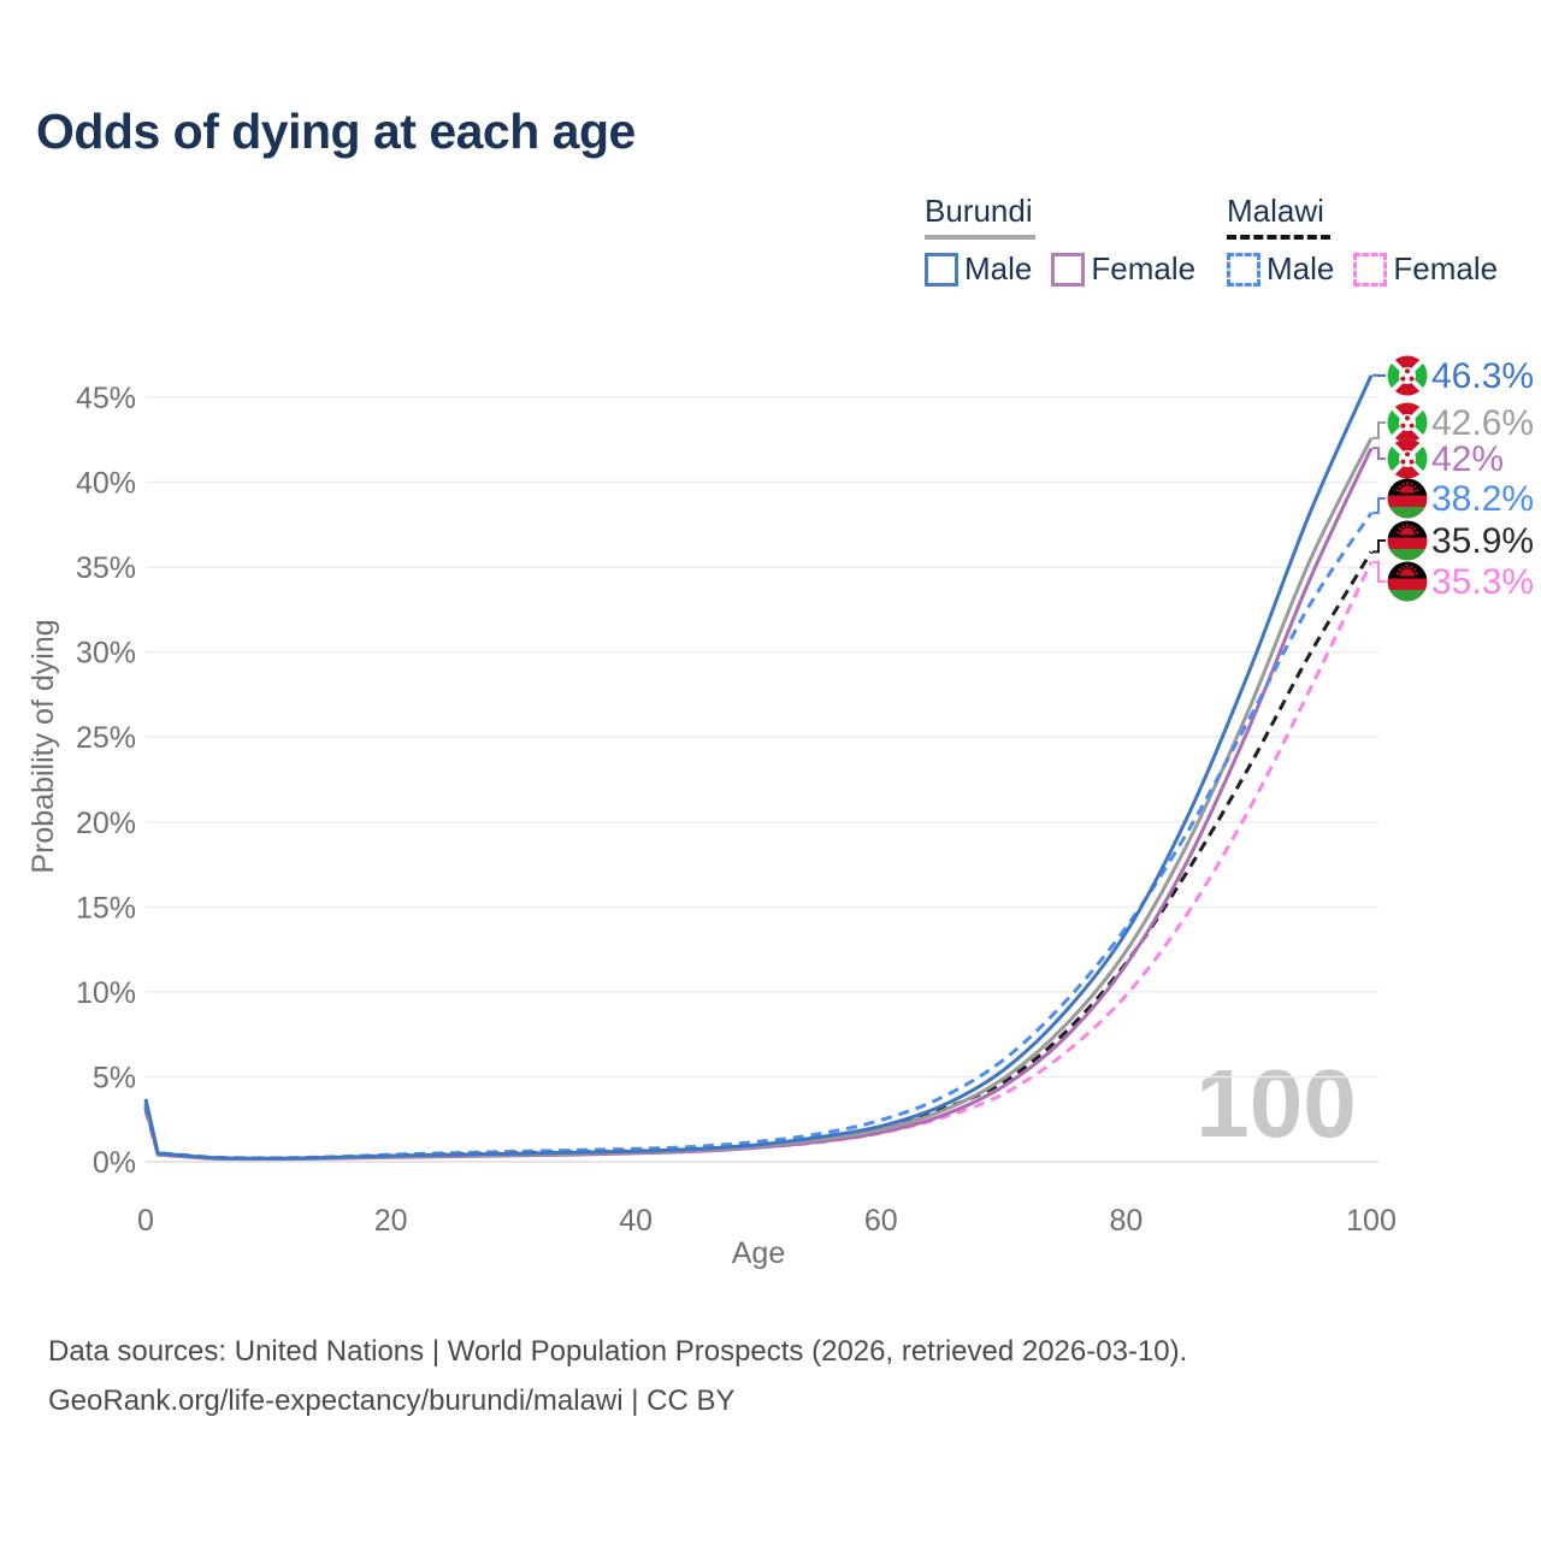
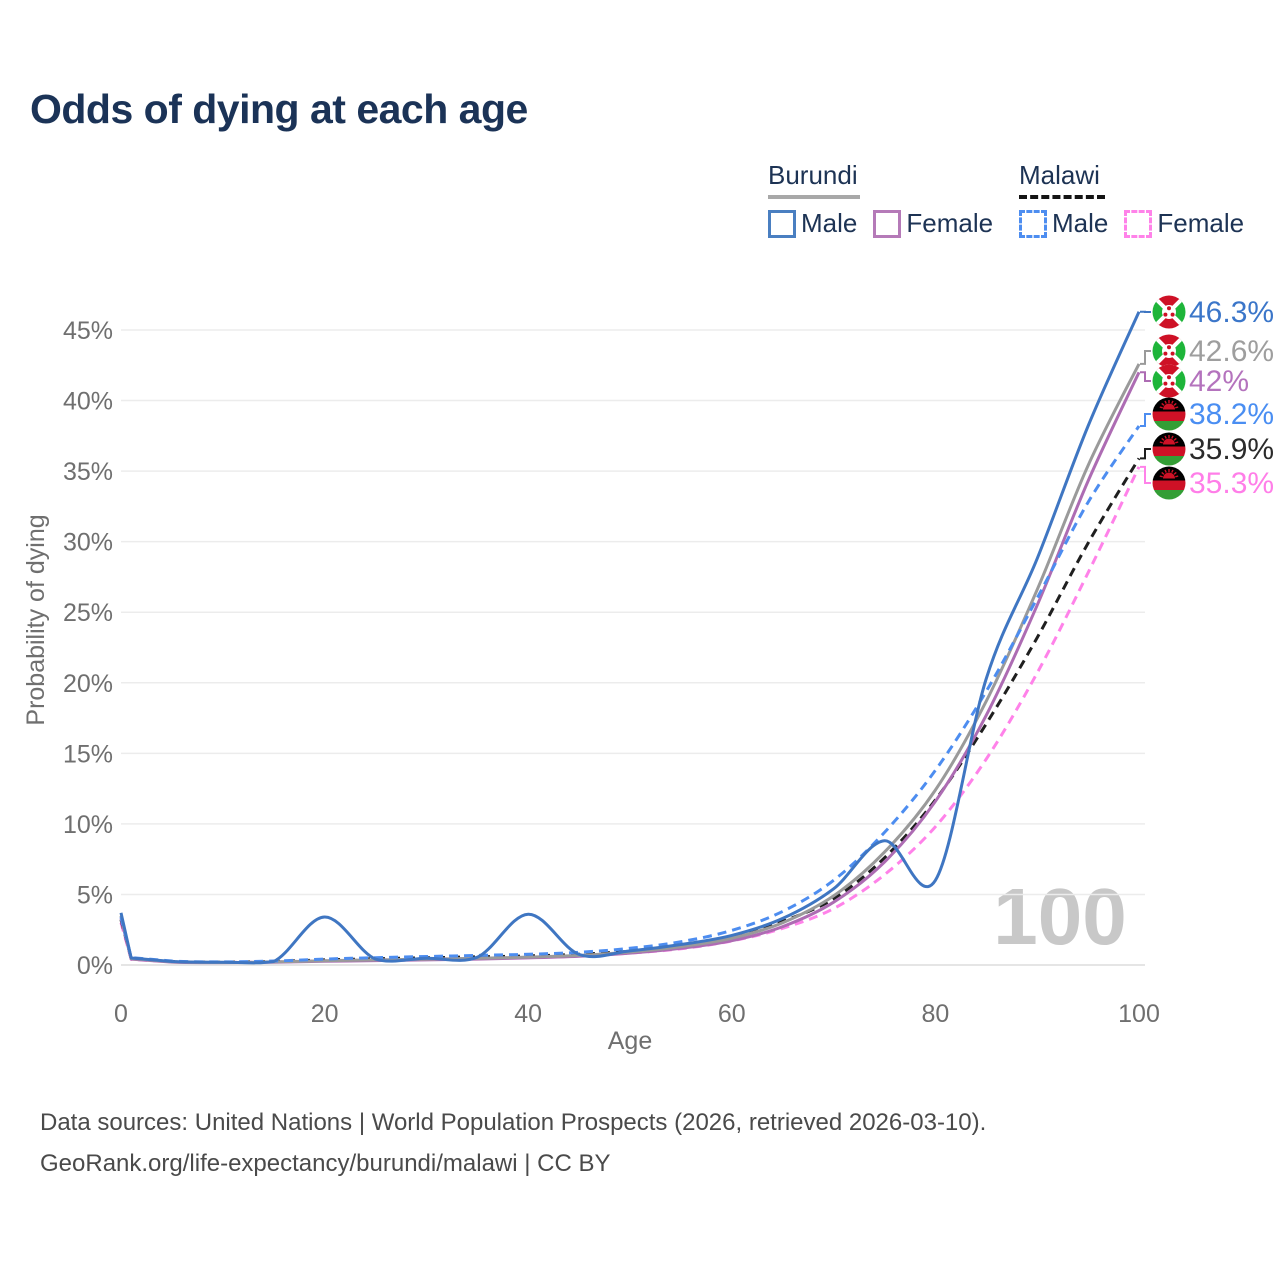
Burundi Male/20: 0.3% -> 3.4%
Burundi Male/40: 0.6% -> 3.6%
Burundi Male/80: 13.5% -> 6.0%
